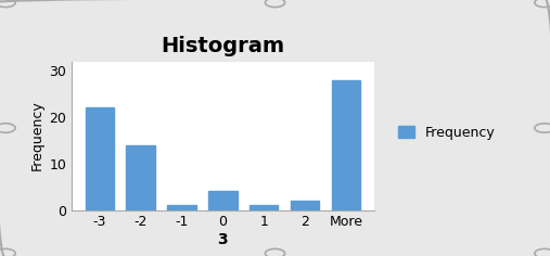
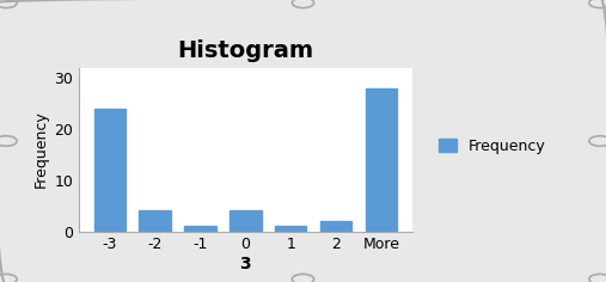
-3: 22 -> 24
-2: 14 -> 4
